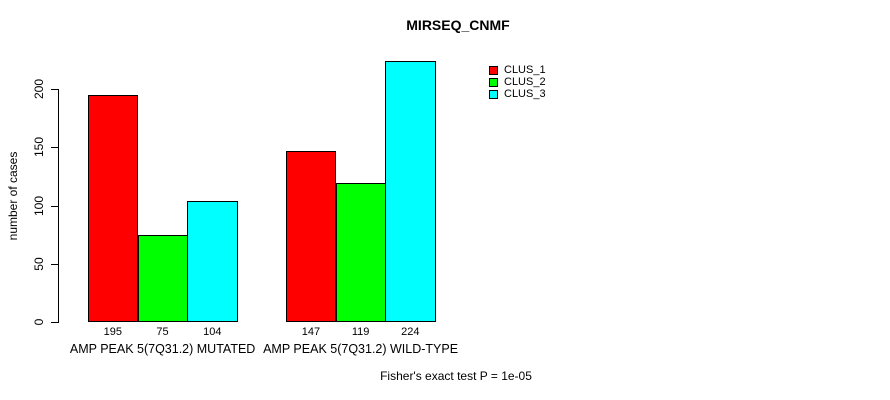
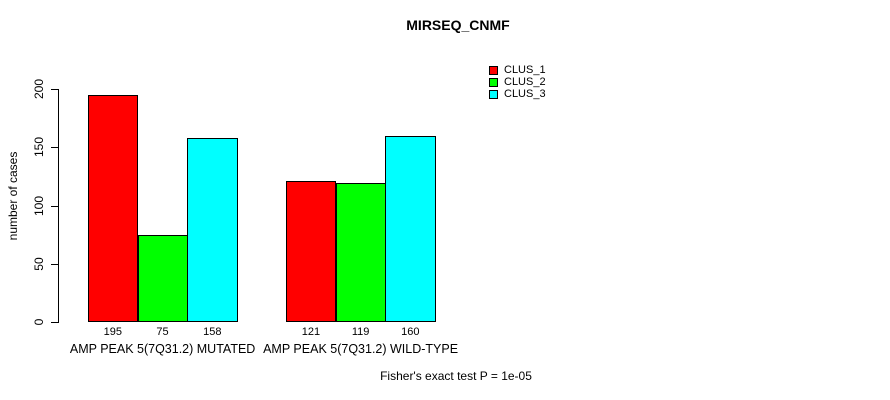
CLUS_3/AMP PEAK 5(7Q31.2) MUTATED: 104 -> 158
CLUS_1/AMP PEAK 5(7Q31.2) WILD-TYPE: 147 -> 121
CLUS_3/AMP PEAK 5(7Q31.2) WILD-TYPE: 224 -> 160
